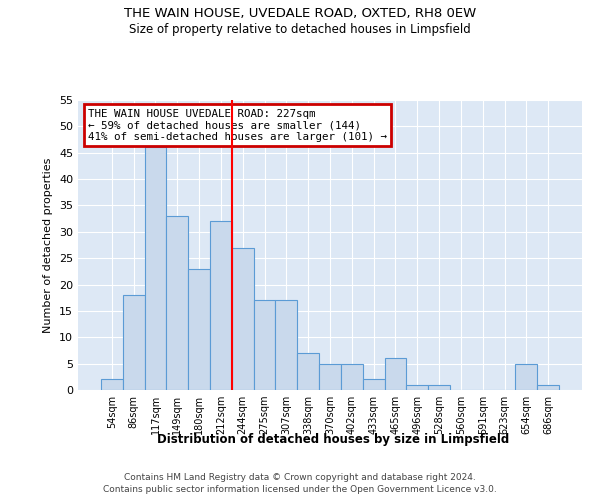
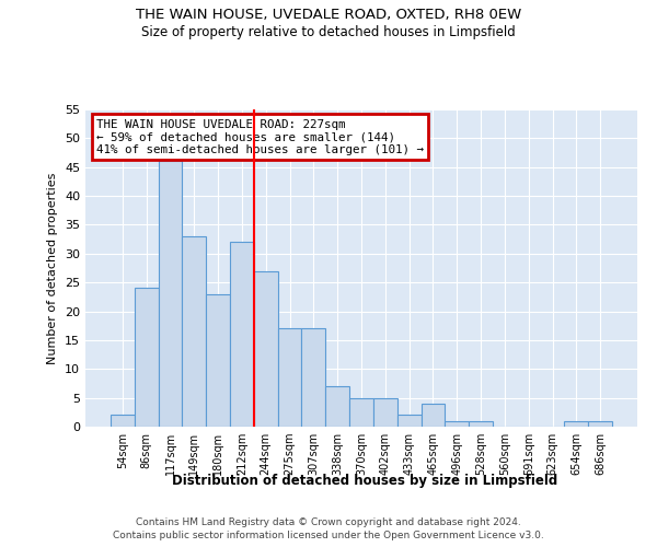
86sqm: 18 -> 24
465sqm: 6 -> 4
654sqm: 5 -> 1
